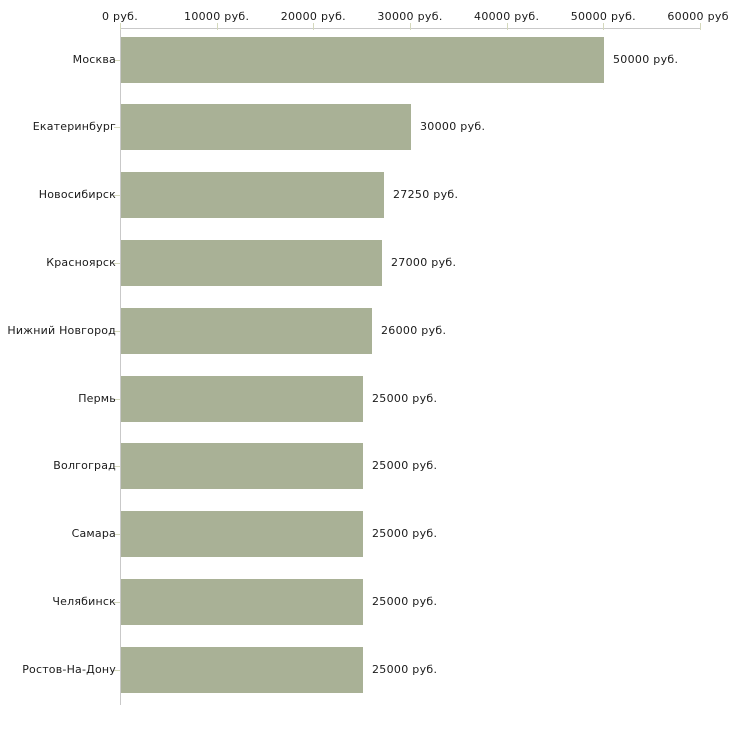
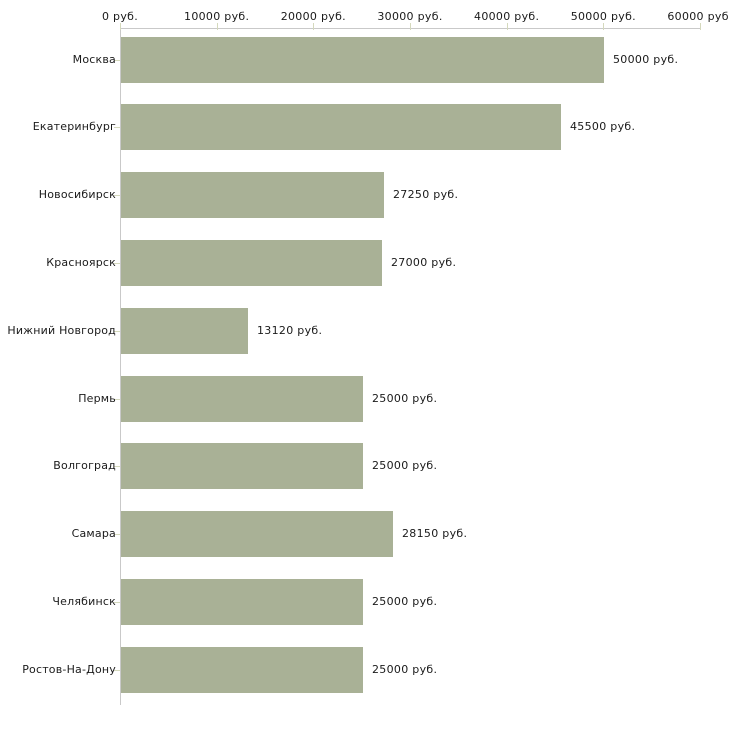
Екатеринбург: 30000 -> 45500
Нижний Новгород: 26000 -> 13120
Самара: 25000 -> 28150
